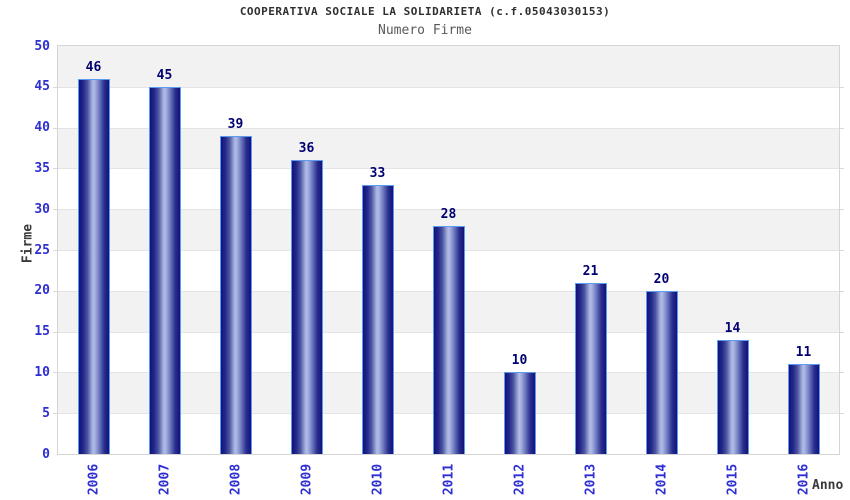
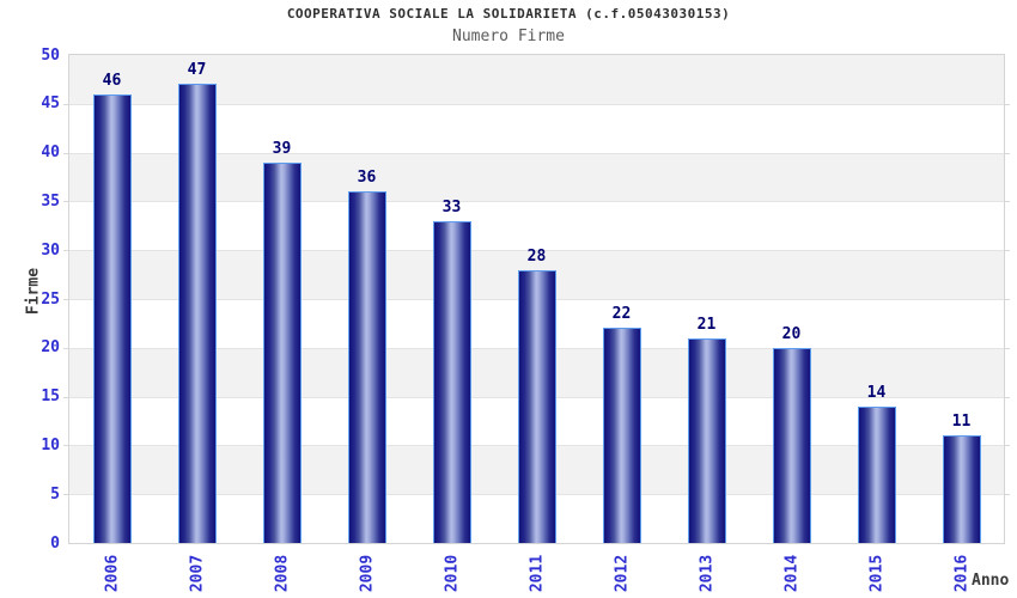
2007: 45 -> 47
2012: 10 -> 22
